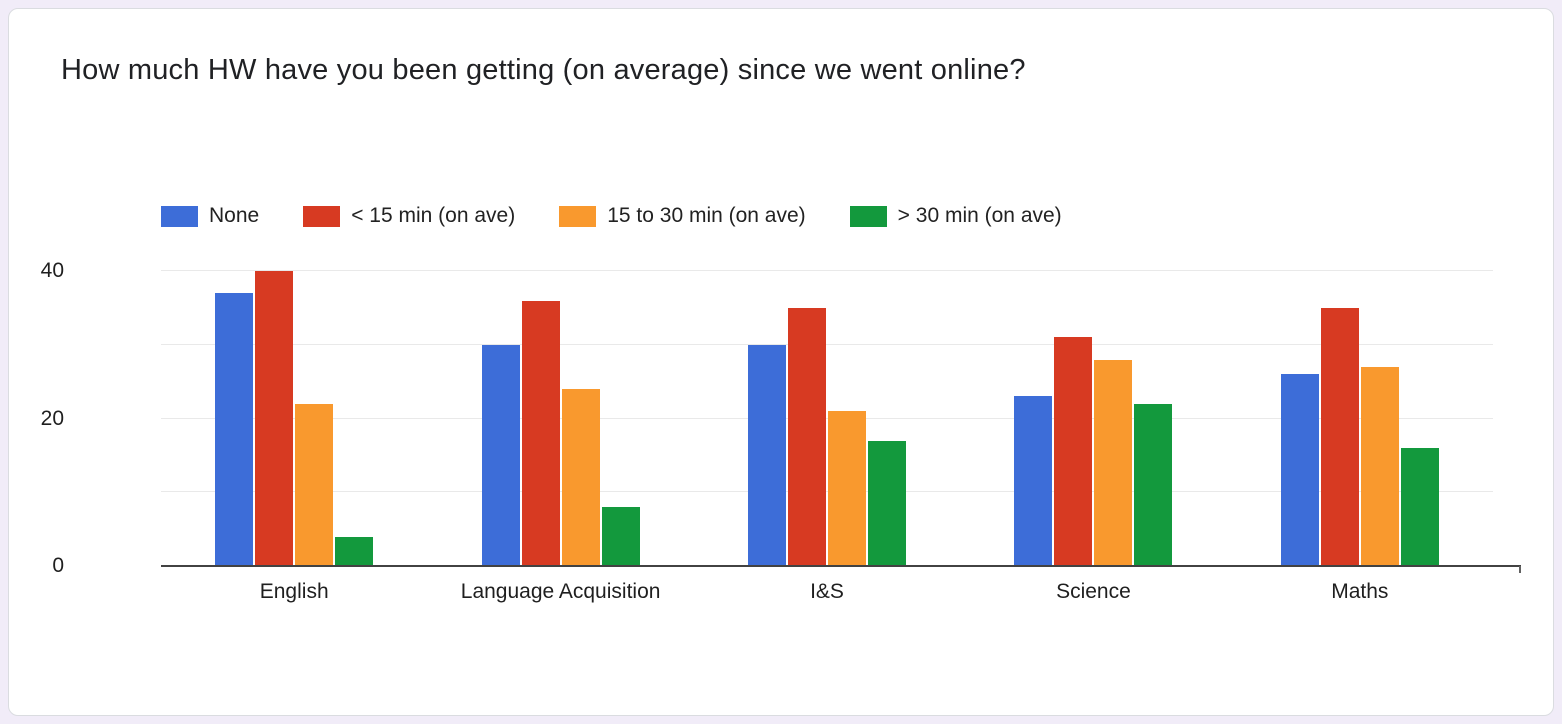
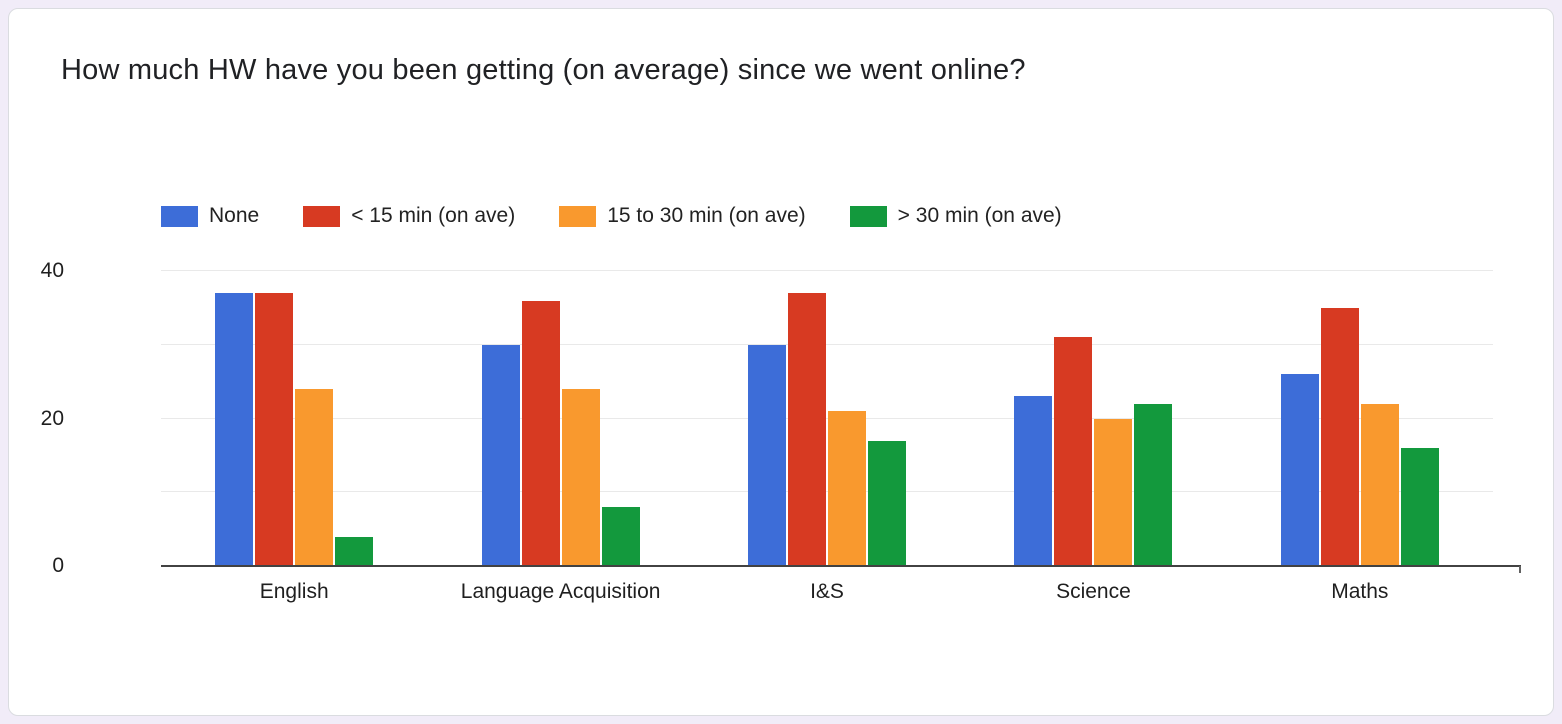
< 15 min (on ave)/English: 40 -> 37
15 to 30 min (on ave)/English: 22 -> 24
< 15 min (on ave)/I&S: 35 -> 37
15 to 30 min (on ave)/Science: 28 -> 20
15 to 30 min (on ave)/Maths: 27 -> 22
